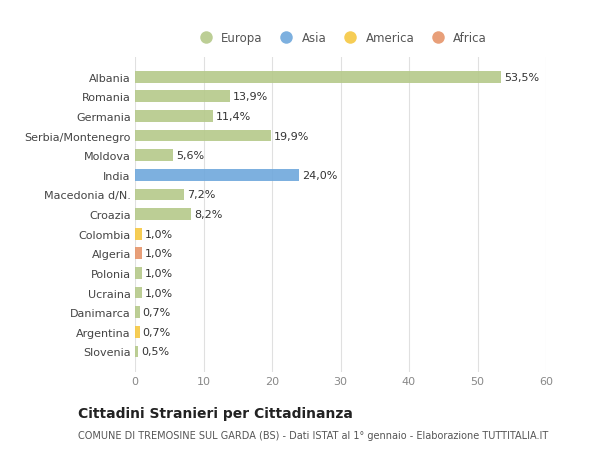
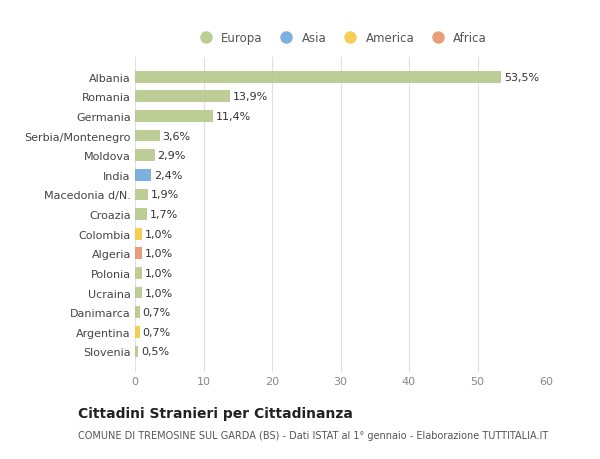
Serbia/Montenegro: 19,9% -> 3,6%
Moldova: 5,6% -> 2,9%
India: 24,0% -> 2,4%
Macedonia d/N.: 7,2% -> 1,9%
Croazia: 8,2% -> 1,7%
